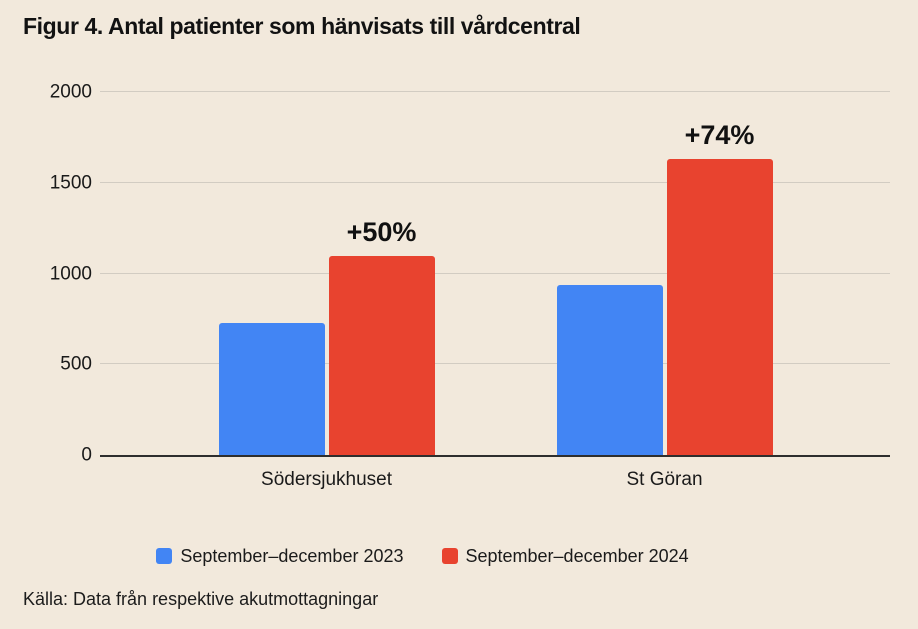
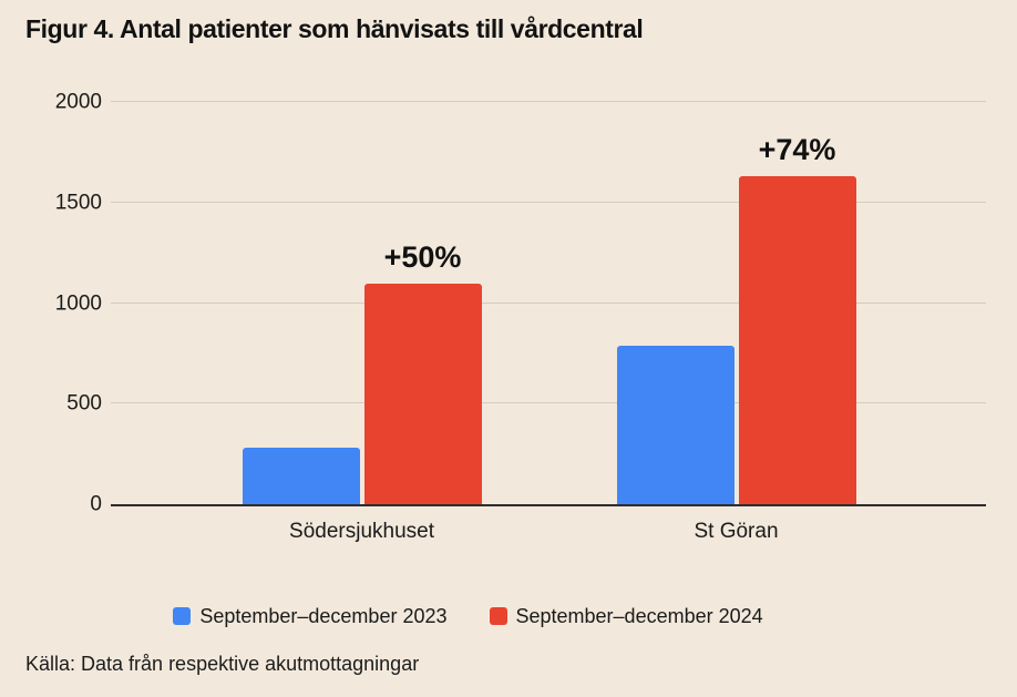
September–december 2023/Södersjukhuset: 730 -> 280
September–december 2023/St Göran: 940 -> 790
